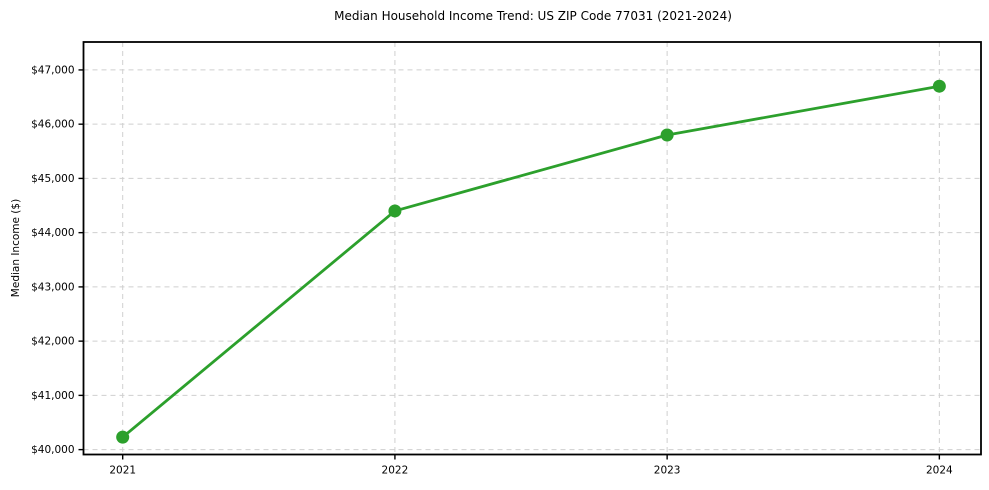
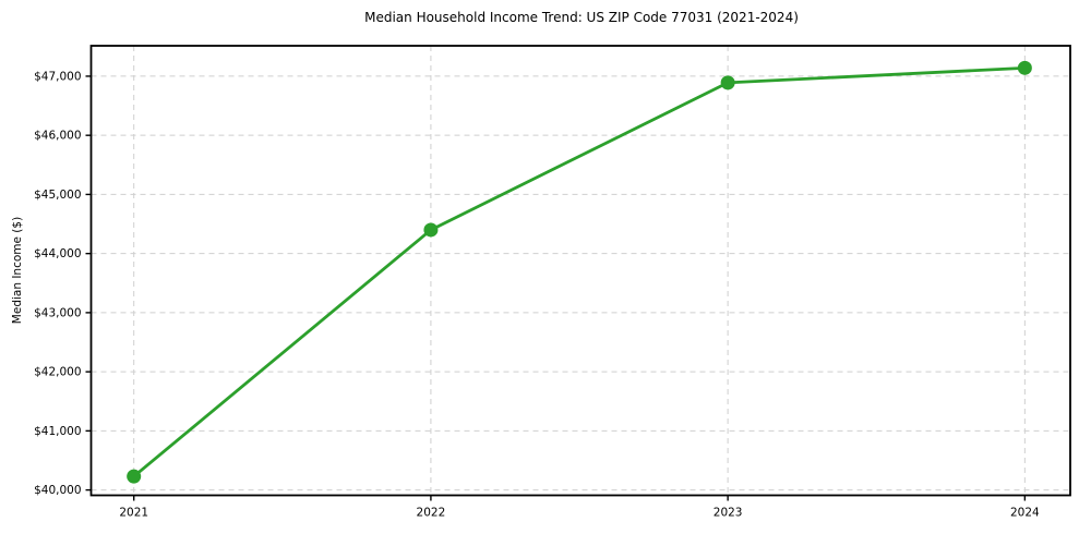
2023: $45800 -> $46900
2024: $46700 -> $47100
